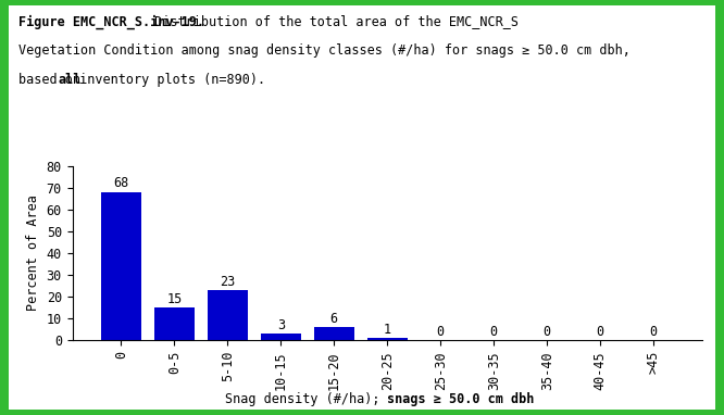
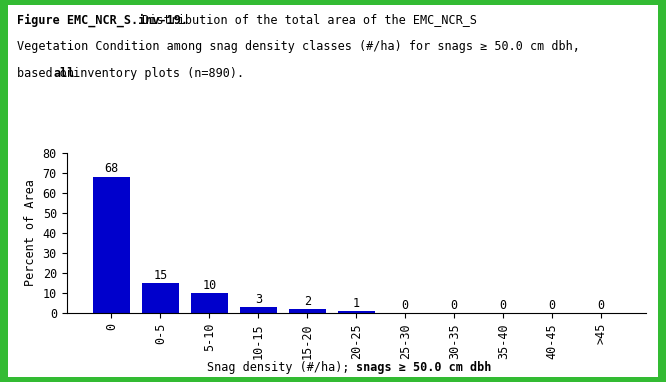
5-10: 23 -> 10
15-20: 6 -> 2
